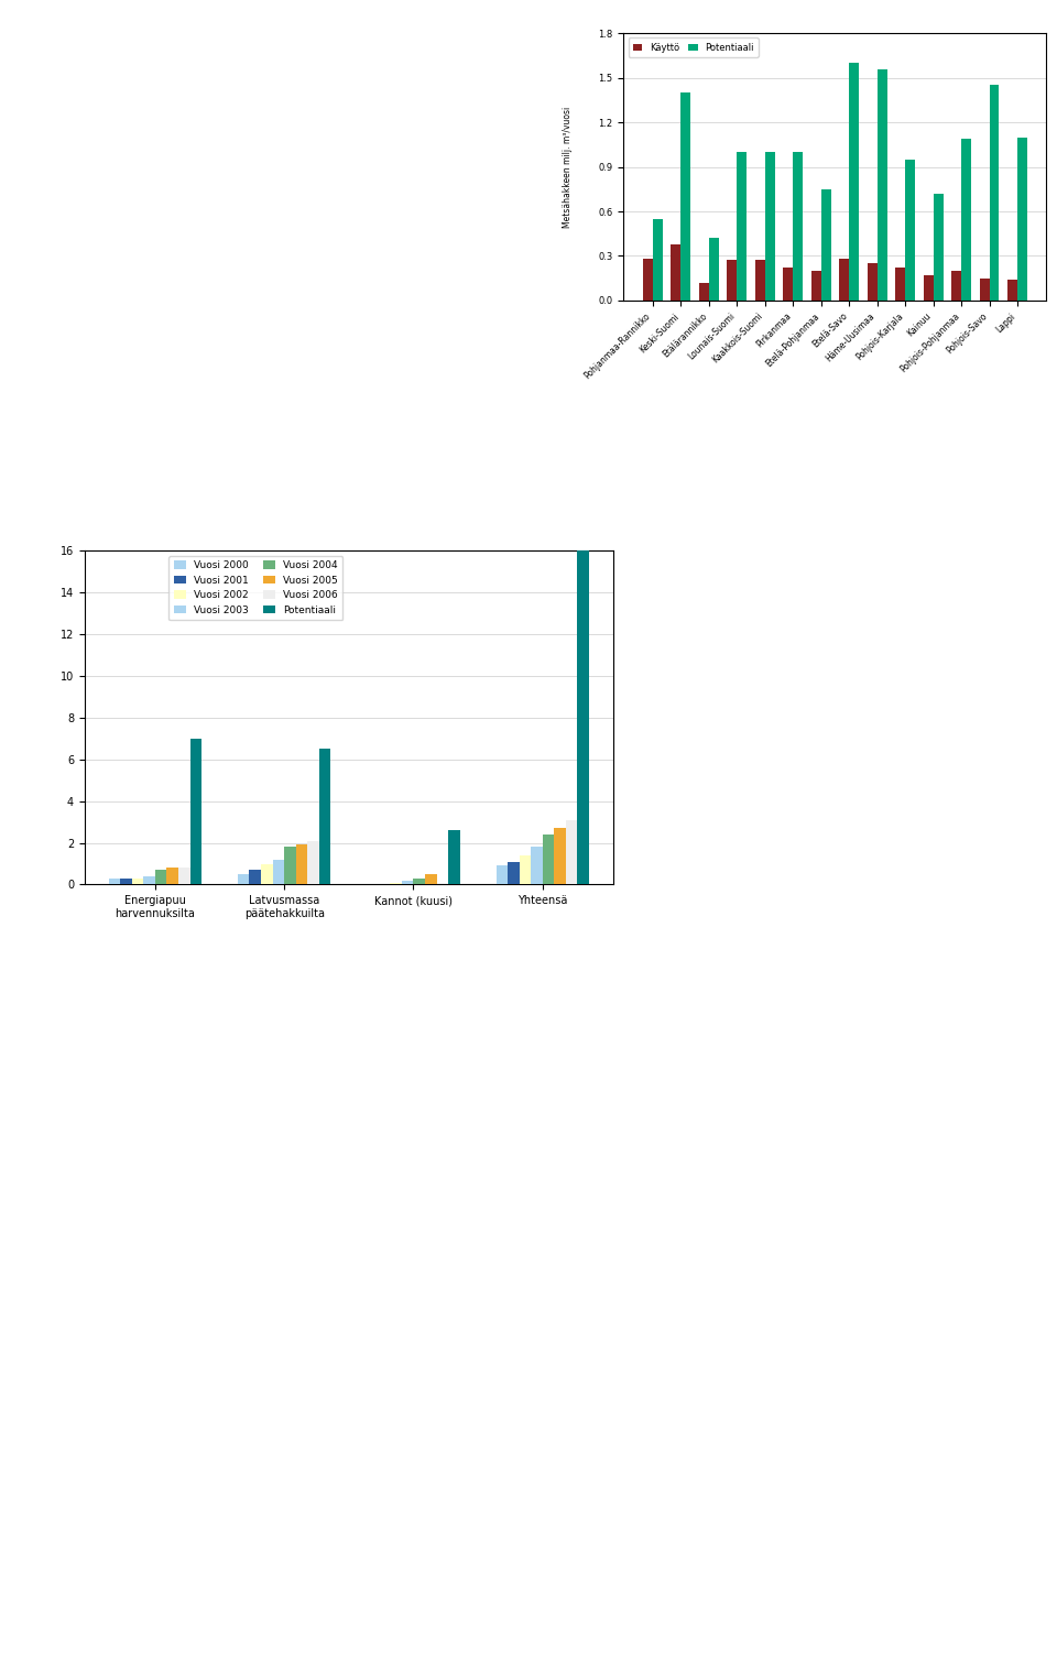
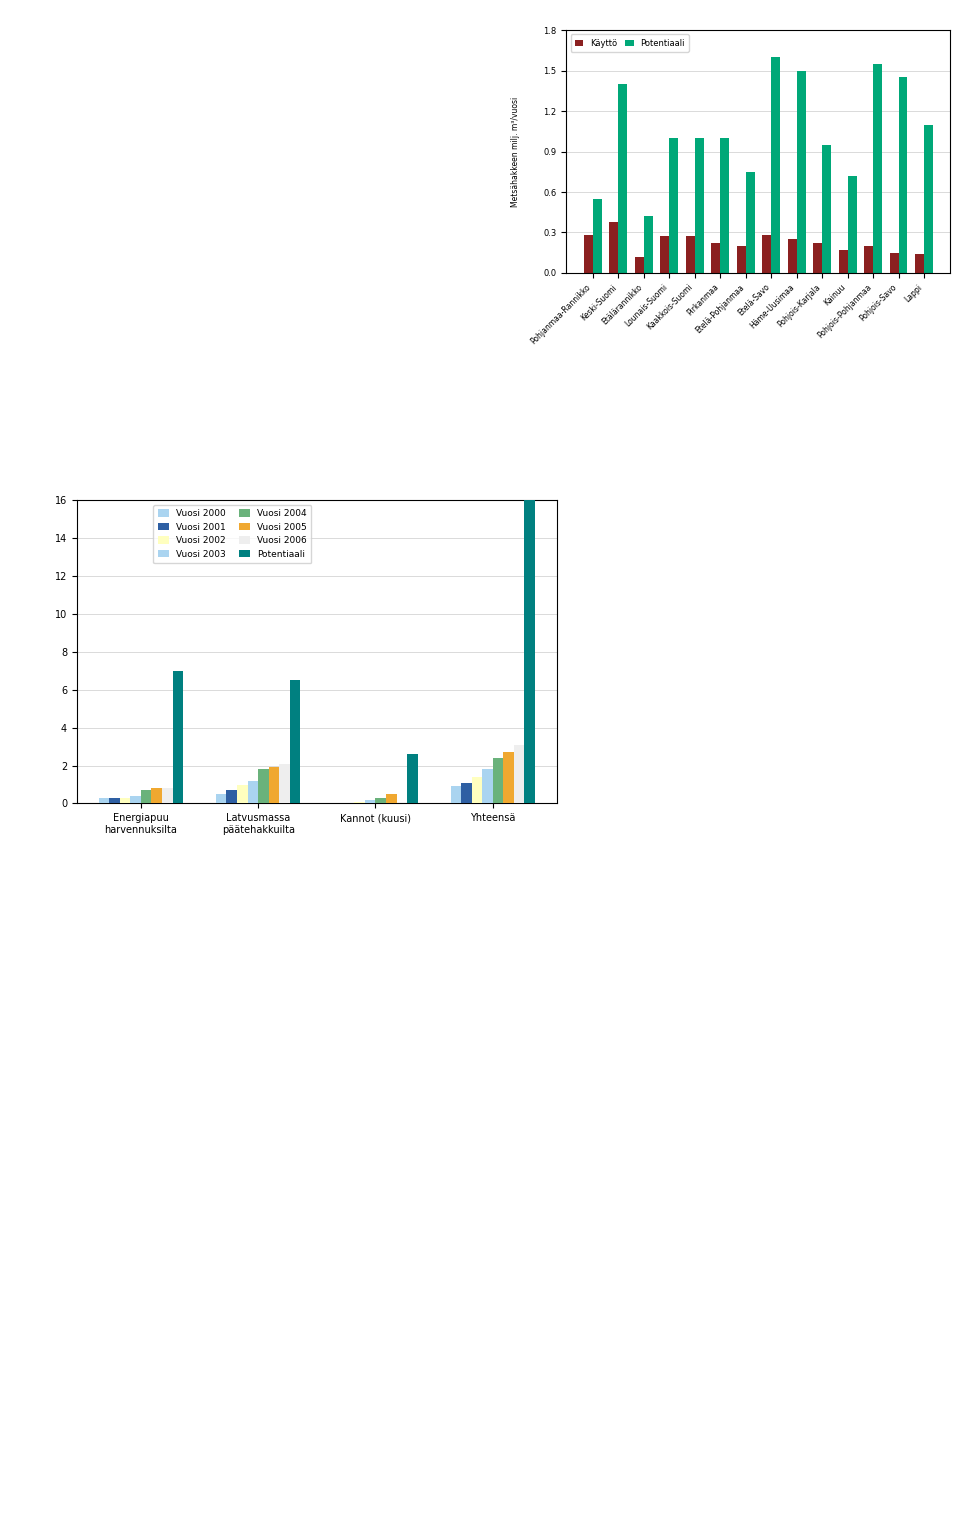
Potentiaali/Häme-Uusimaa: 1.56 -> 1.50
Potentiaali/Pohjois-Pohjanmaa: 1.09 -> 1.55
